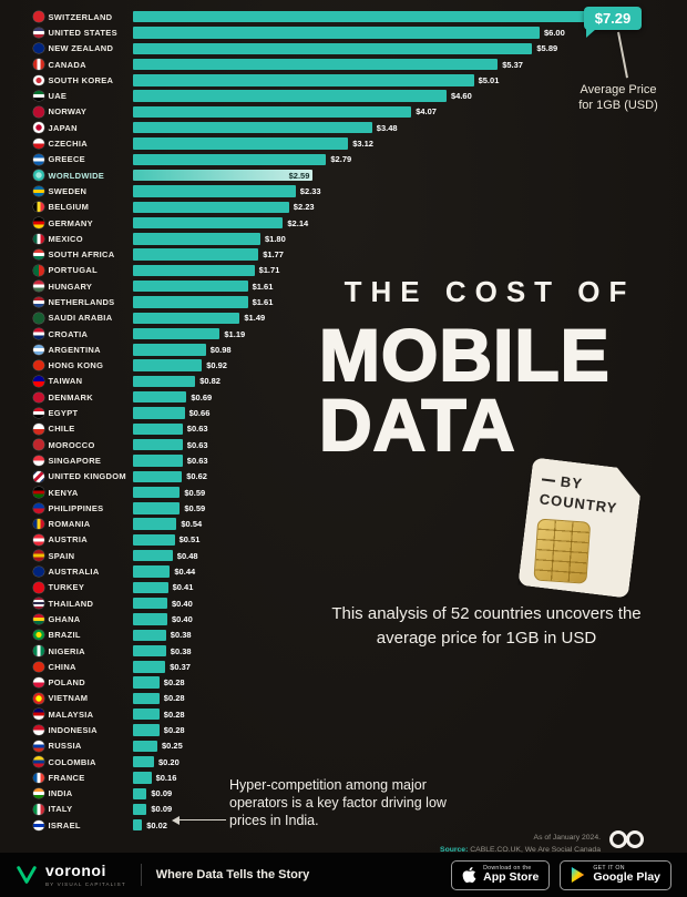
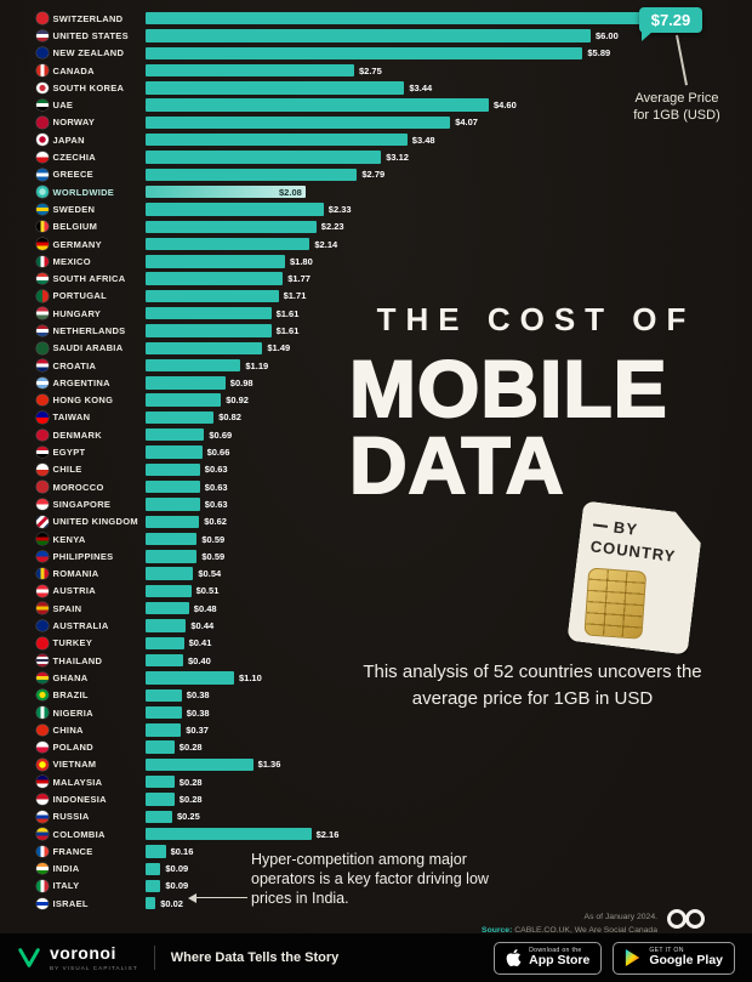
CANADA: $5.37 -> $2.75
SOUTH KOREA: $5.01 -> $3.44
WORLDWIDE: $2.59 -> $2.08
GHANA: $0.40 -> $1.10
VIETNAM: $0.28 -> $1.36
COLOMBIA: $0.20 -> $2.16
